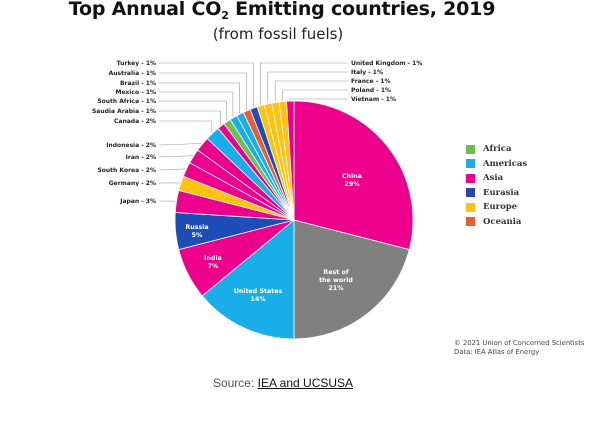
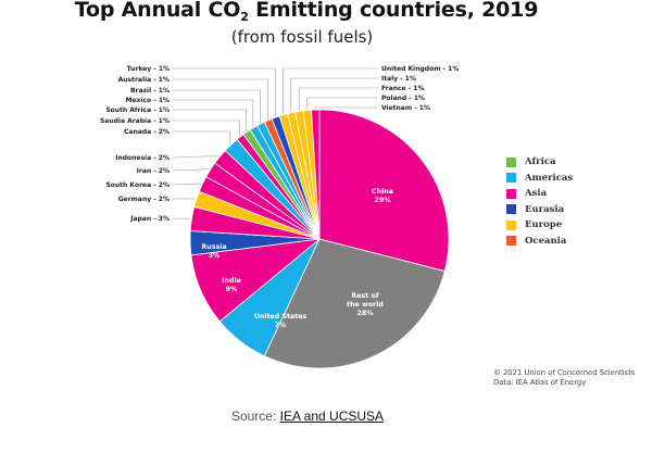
Rest of the world: 21% -> 28%
United States: 14% -> 7%
India: 7% -> 9%
Russia: 5% -> 3%
